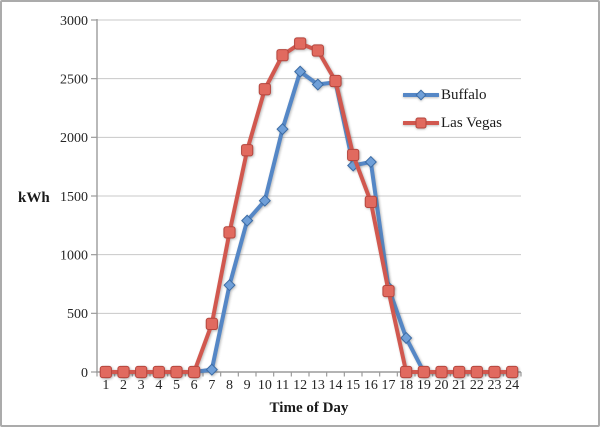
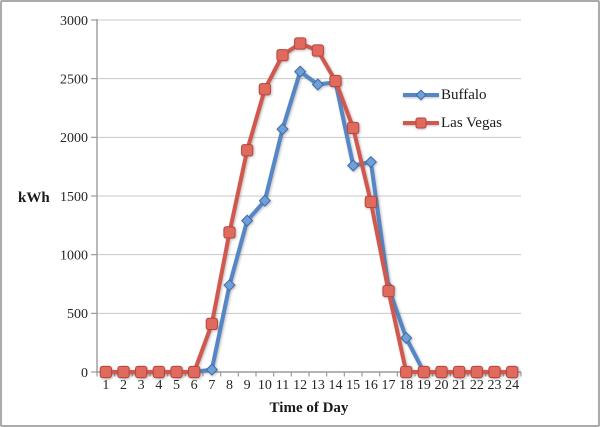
Las Vegas/15: 1850 -> 2080
